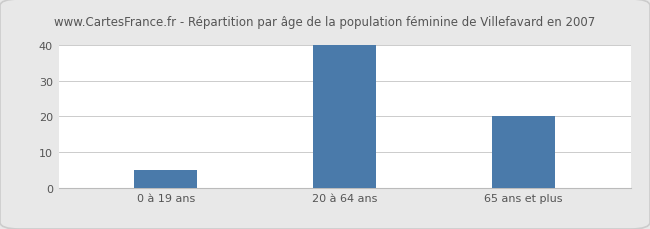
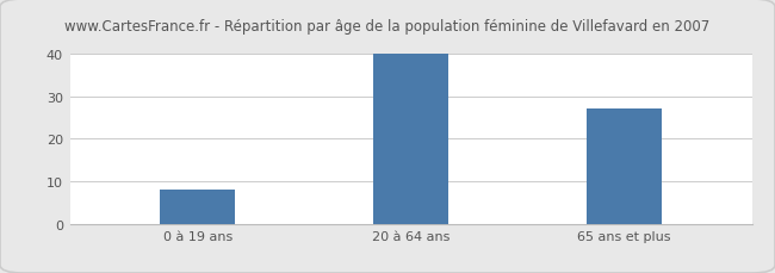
0 à 19 ans: 5 -> 8
65 ans et plus: 20 -> 27
